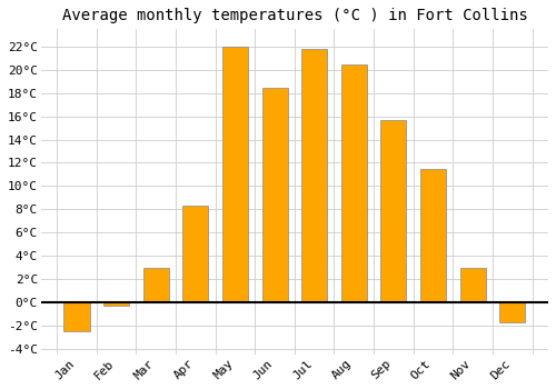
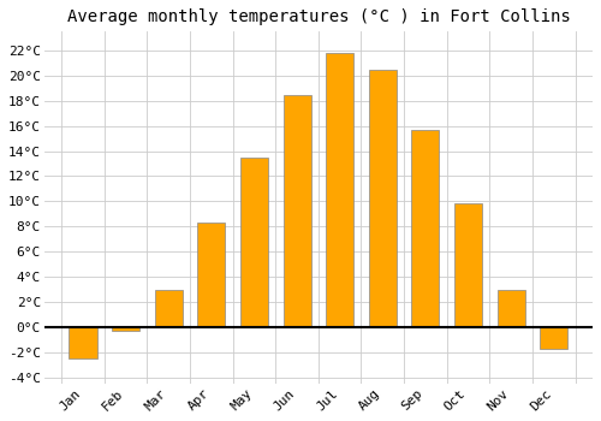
May: 22.0°C -> 13.5°C
Oct: 11.5°C -> 9.8°C
